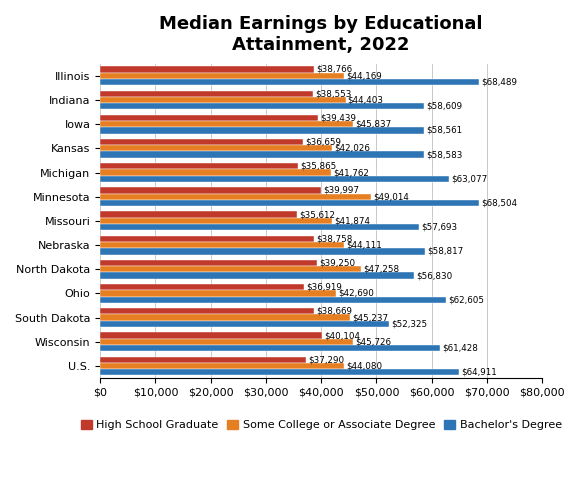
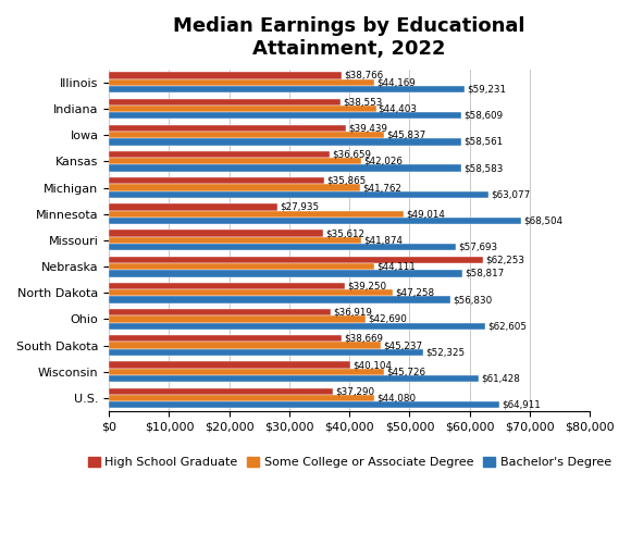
Bachelor's Degree/Illinois: $68,489 -> $59,231
High School Graduate/Minnesota: $39,997 -> $27,935
High School Graduate/Nebraska: $38,758 -> $62,253
